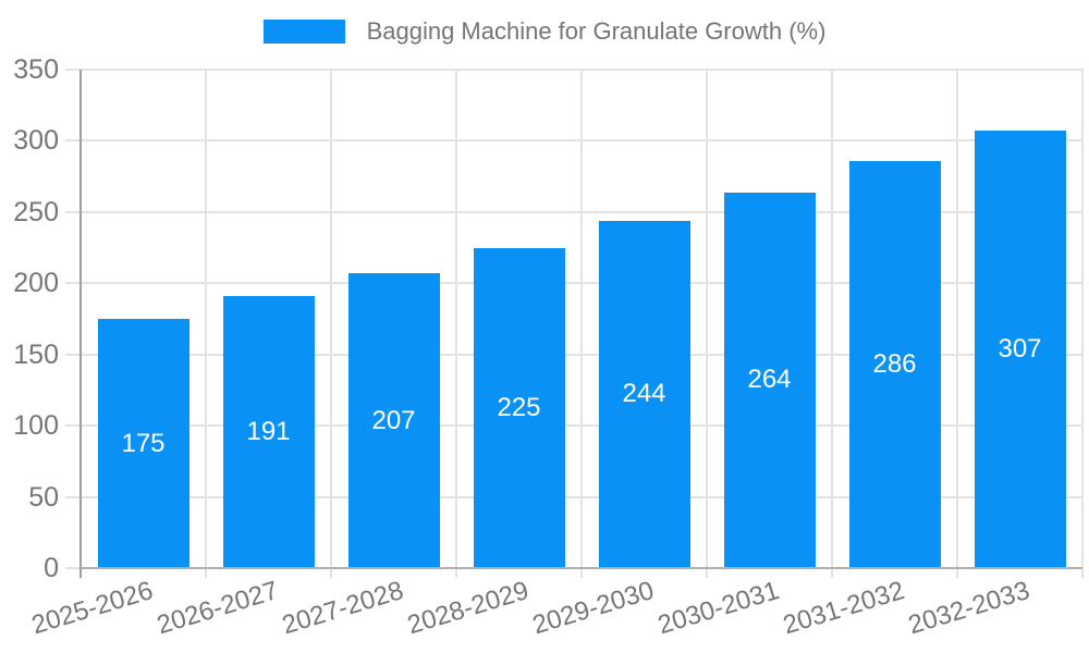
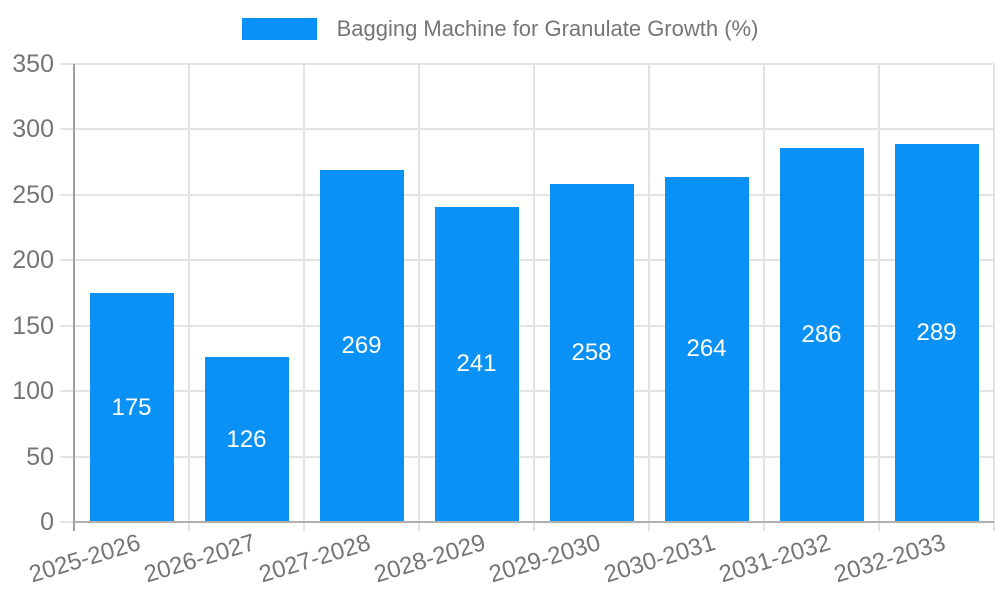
2026-2027: 191 -> 126
2027-2028: 207 -> 269
2028-2029: 225 -> 241
2029-2030: 244 -> 258
2032-2033: 307 -> 289
